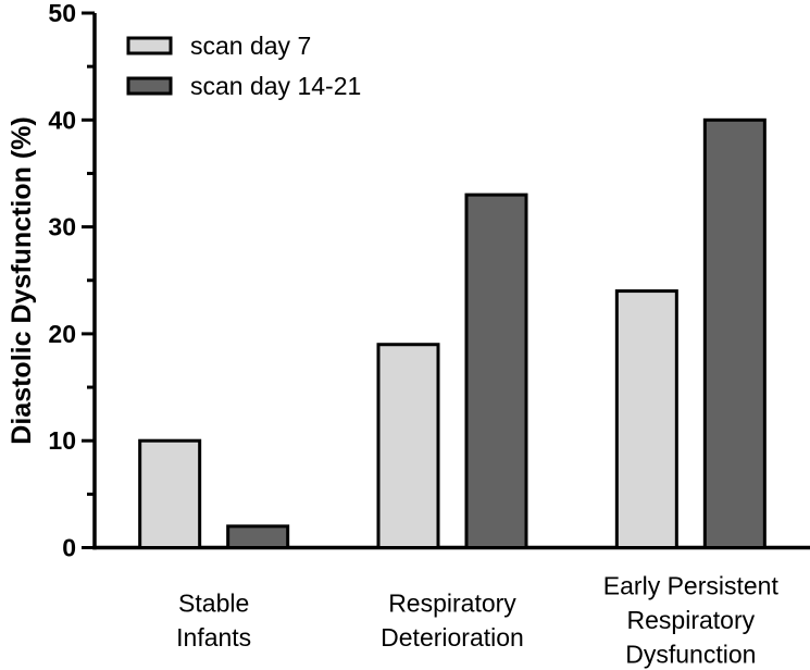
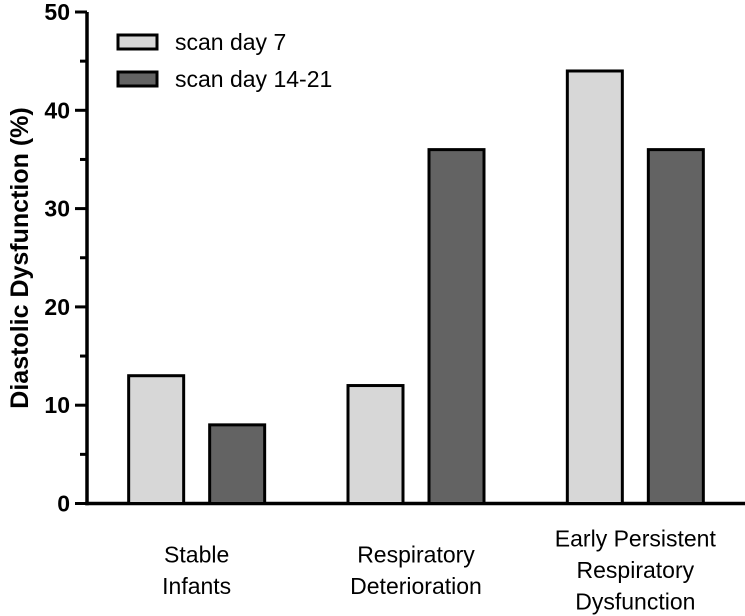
scan day 7/Stable Infants: 10 -> 13
scan day 14-21/Stable Infants: 2 -> 8
scan day 7/Respiratory Deterioration: 19 -> 12
scan day 14-21/Respiratory Deterioration: 33 -> 36
scan day 7/Early Persistent Respiratory Dysfunction: 24 -> 44
scan day 14-21/Early Persistent Respiratory Dysfunction: 40 -> 36
